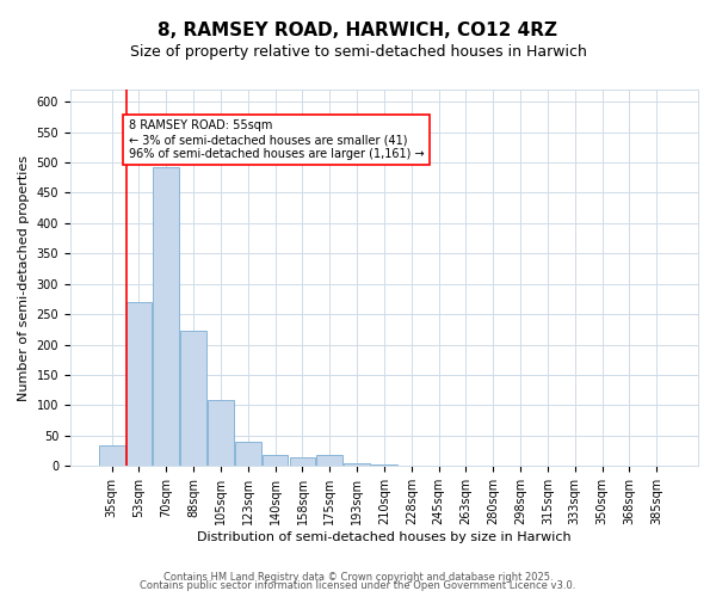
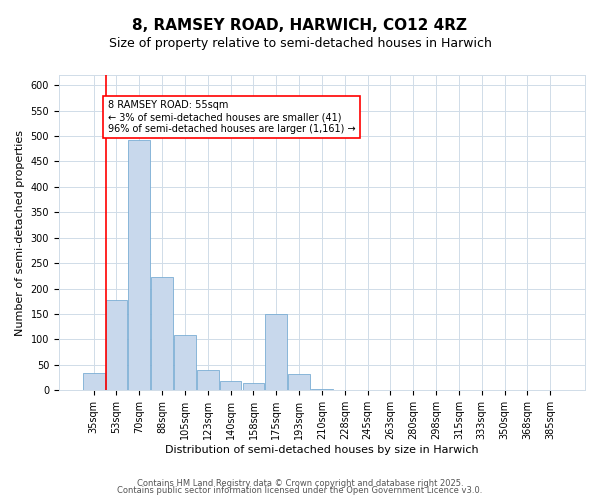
53sqm: 270 -> 178
175sqm: 18 -> 150
193sqm: 5 -> 32
